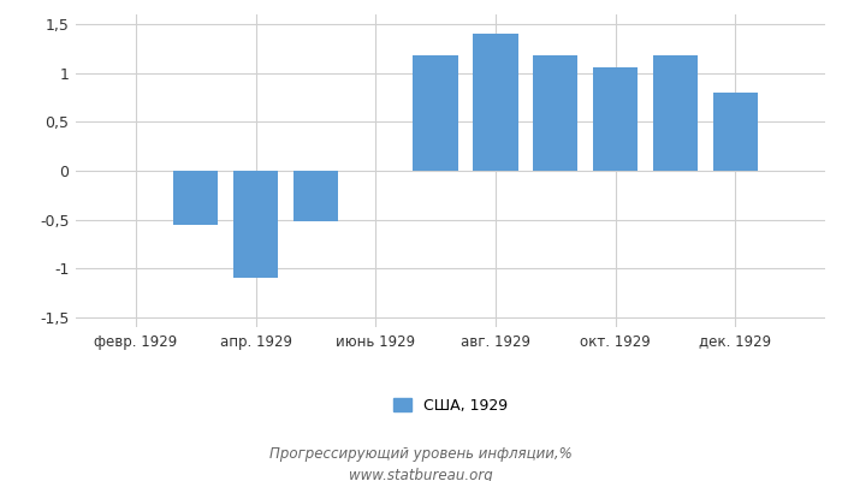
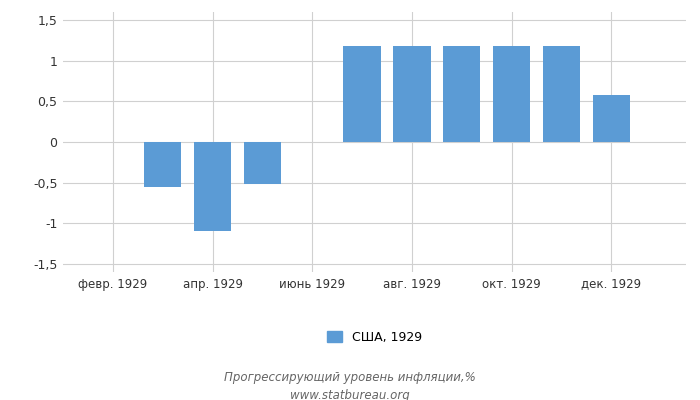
авг. 1929: 1,40 -> 1,18
окт. 1929: 1,06 -> 1,18
дек. 1929: 0,80 -> 0,58
